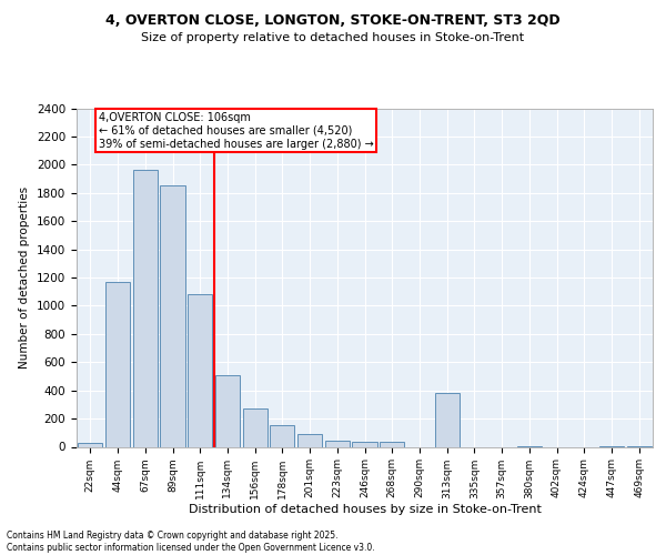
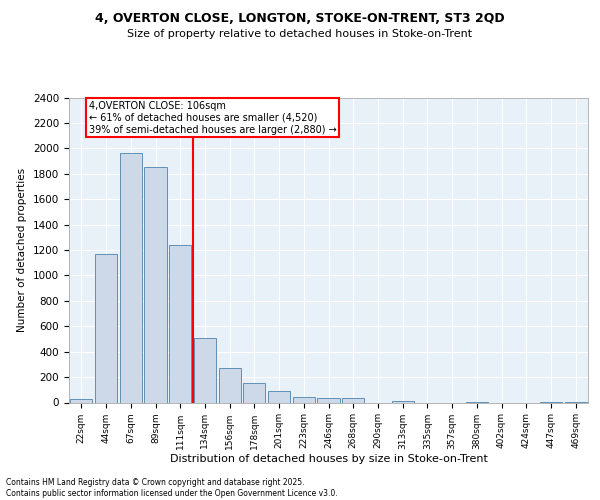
111sqm: 1080 -> 1240
313sqm: 380 -> 20
